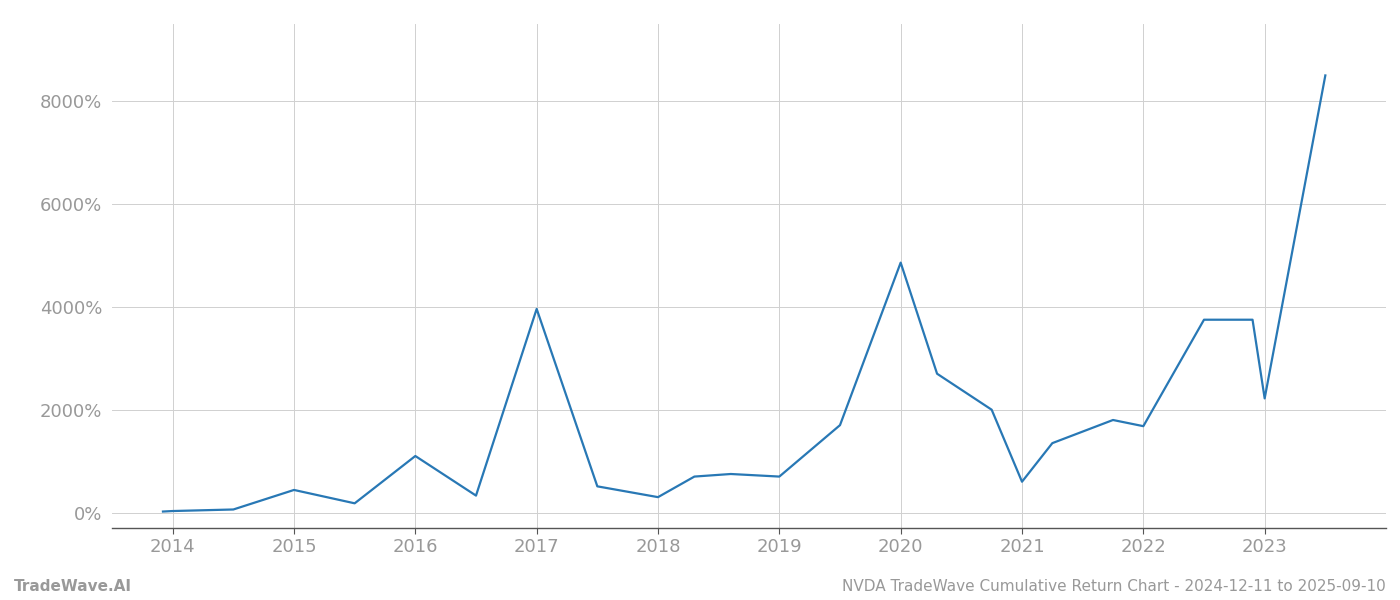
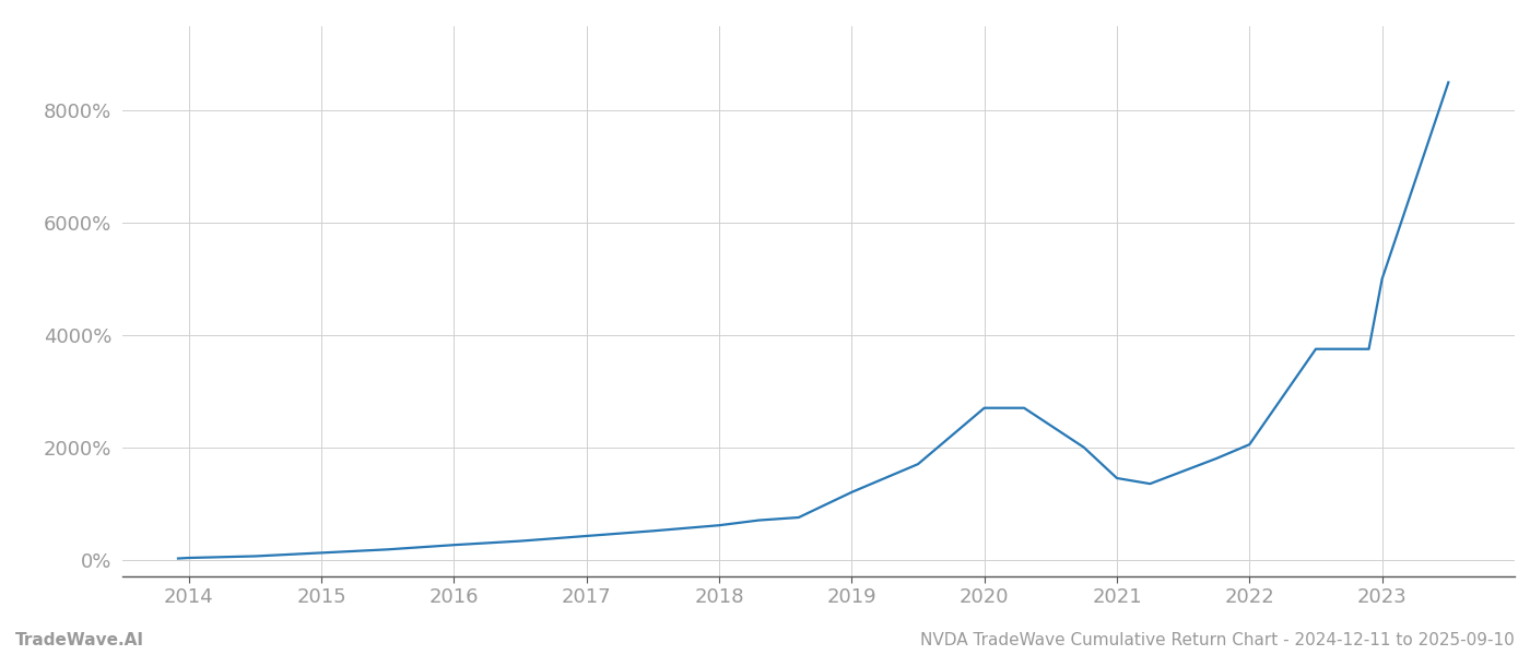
2015: 440% -> 120%
2016: 1100% -> 260%
2017: 3960% -> 420%
2018: 300% -> 610%
2019: 700% -> 1200%
2020: 4860% -> 2700%
2021: 600% -> 1450%
2022: 1680% -> 2050%
2023: 2220% -> 5000%
